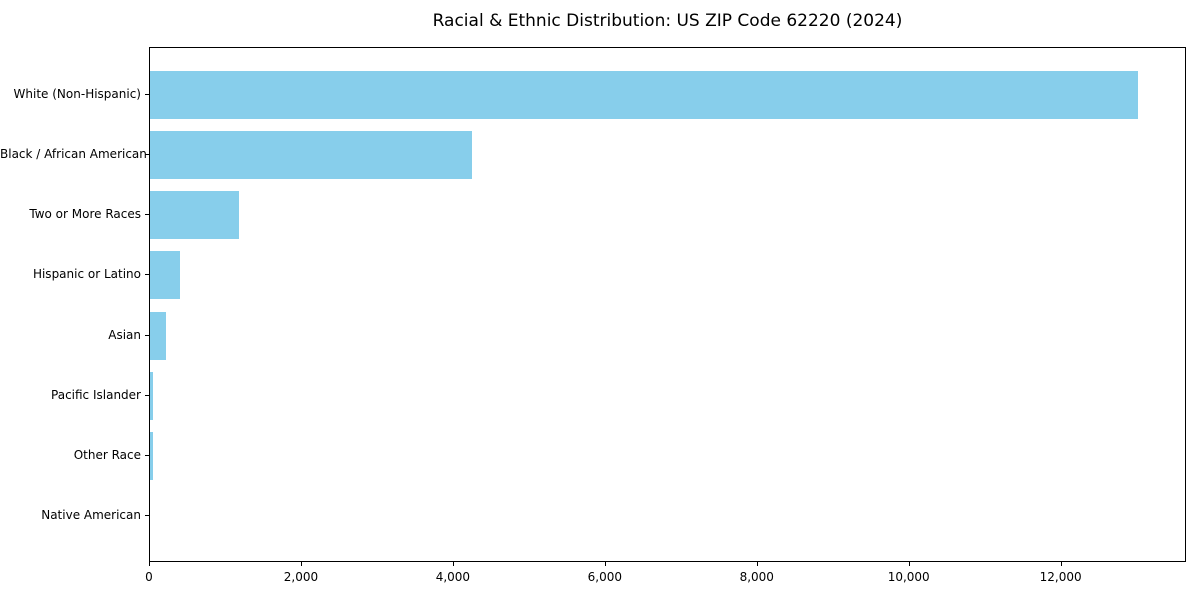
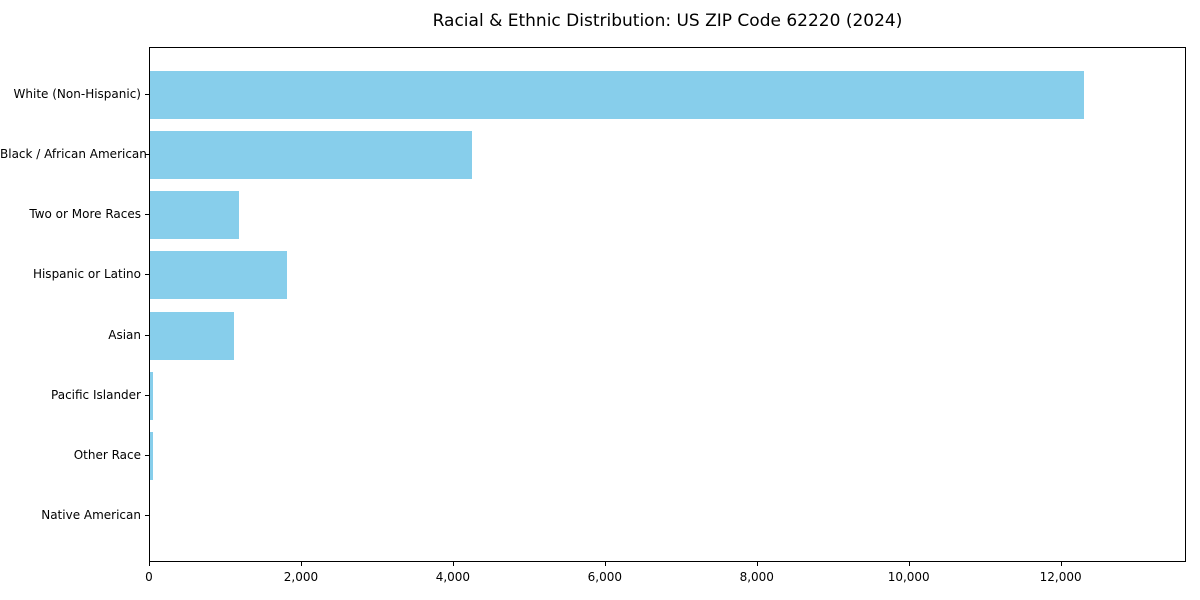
White (Non-Hispanic): 13000 -> 12300
Hispanic or Latino: 400 -> 1800
Asian: 200 -> 1100
